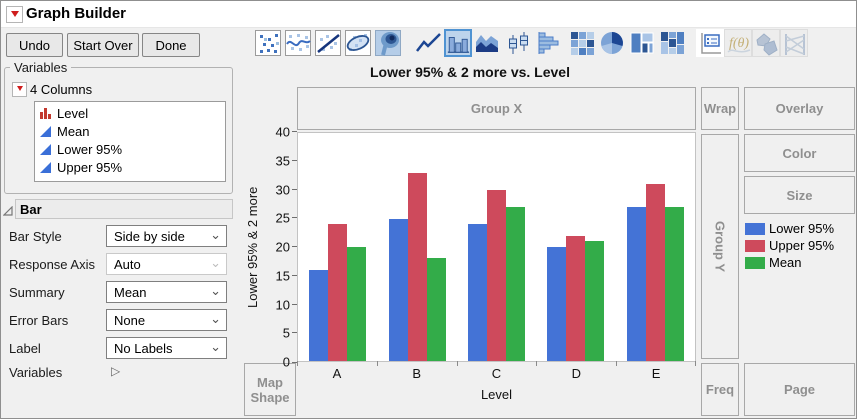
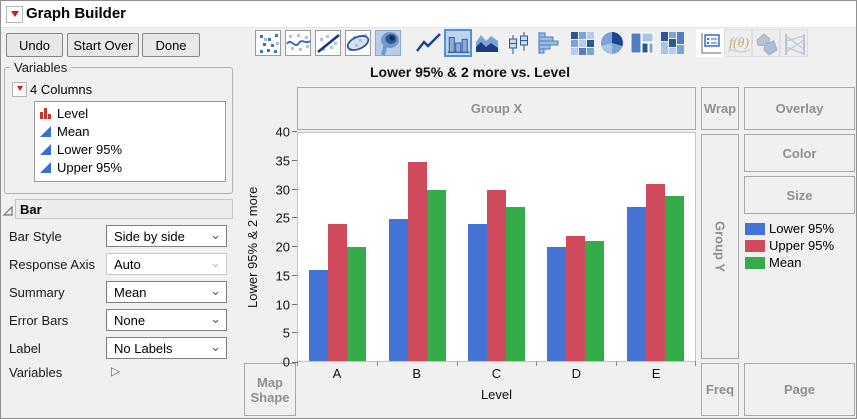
Upper 95%/B: 33 -> 35
Mean/B: 18 -> 30
Mean/E: 27 -> 29
